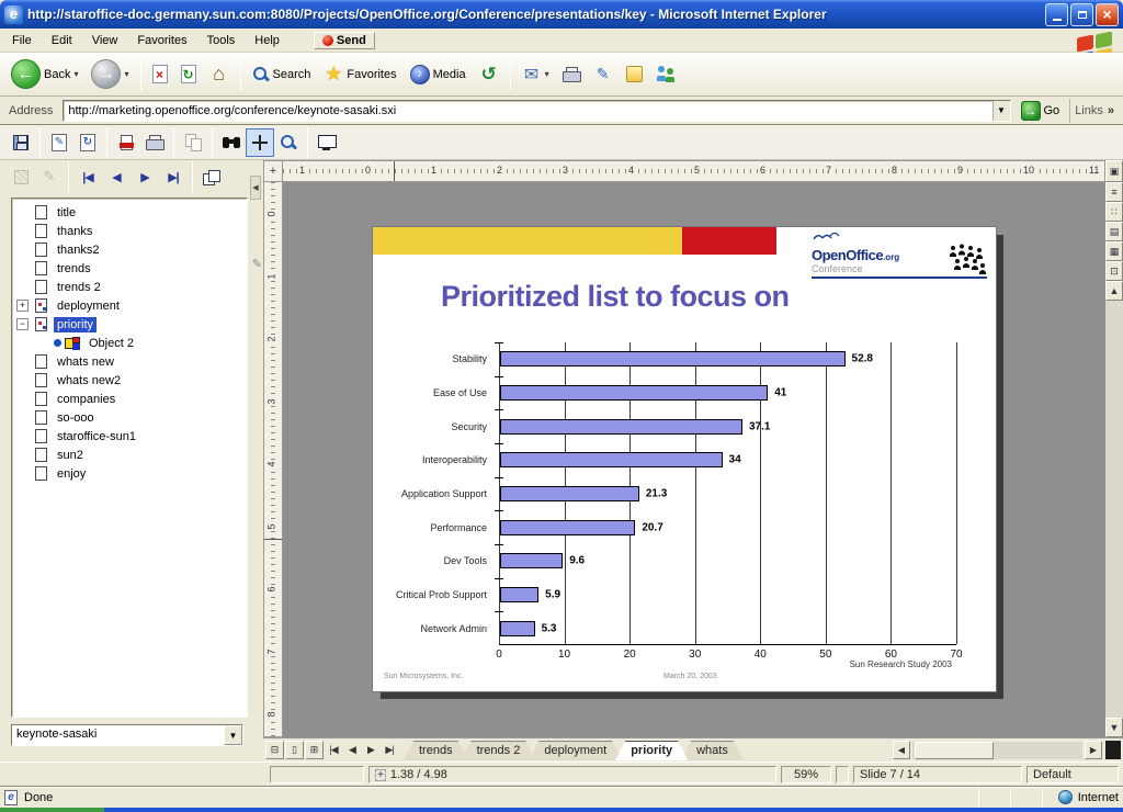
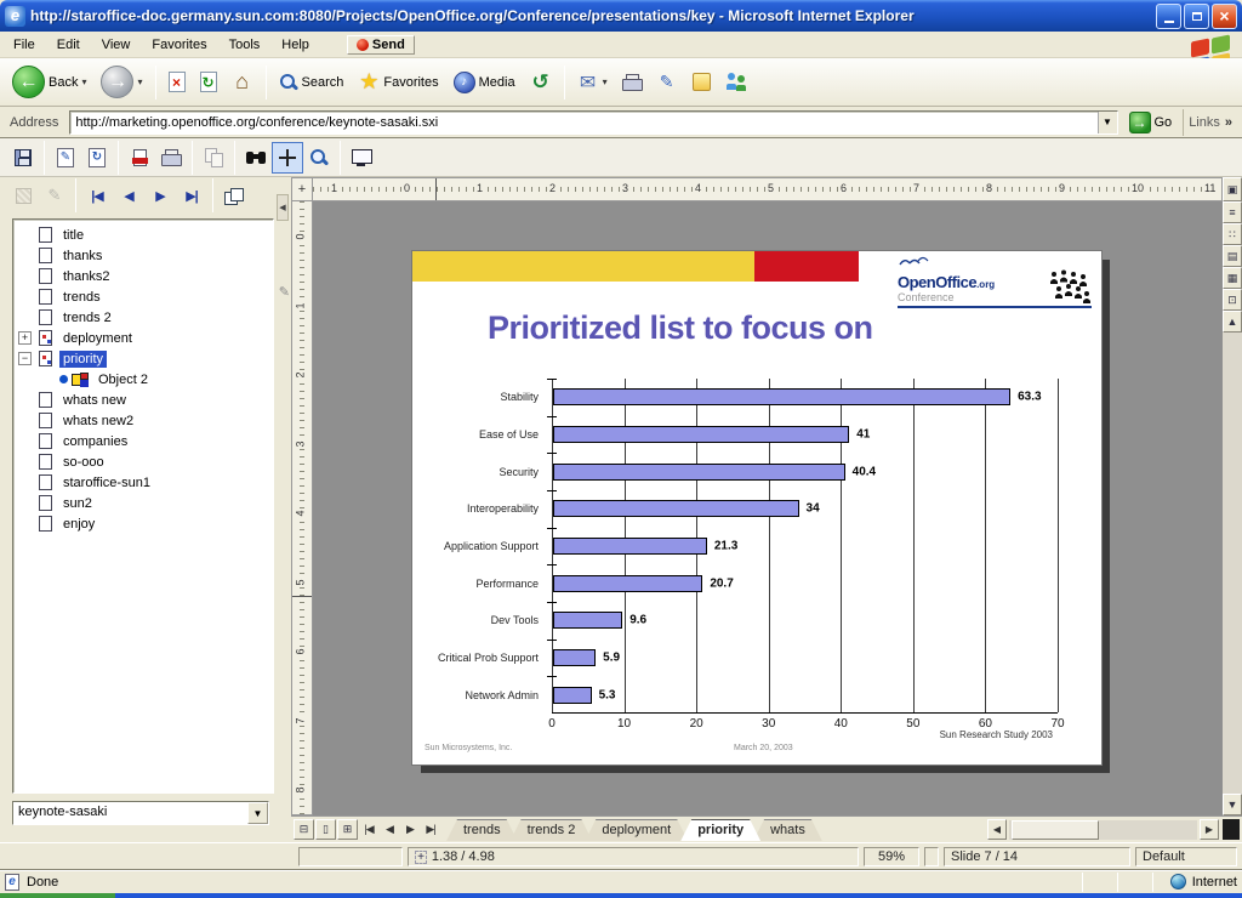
Stability: 52.8 -> 63.3
Security: 37.1 -> 40.4
